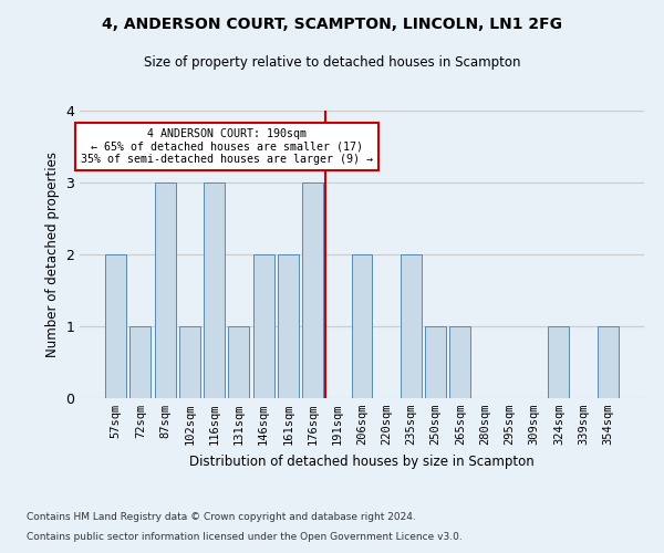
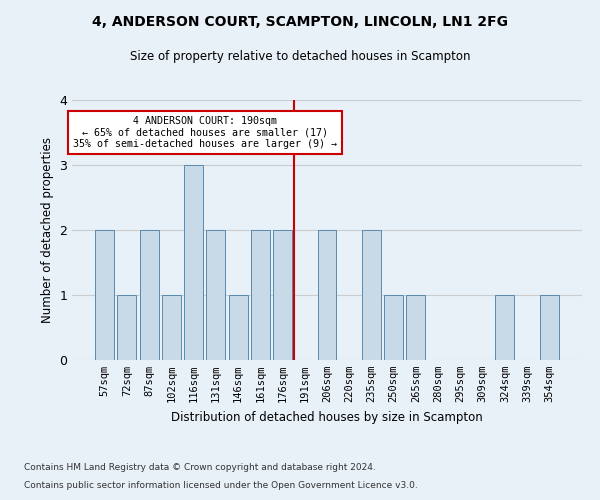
87sqm: 3 -> 2
131sqm: 1 -> 2
146sqm: 2 -> 1
176sqm: 3 -> 2
